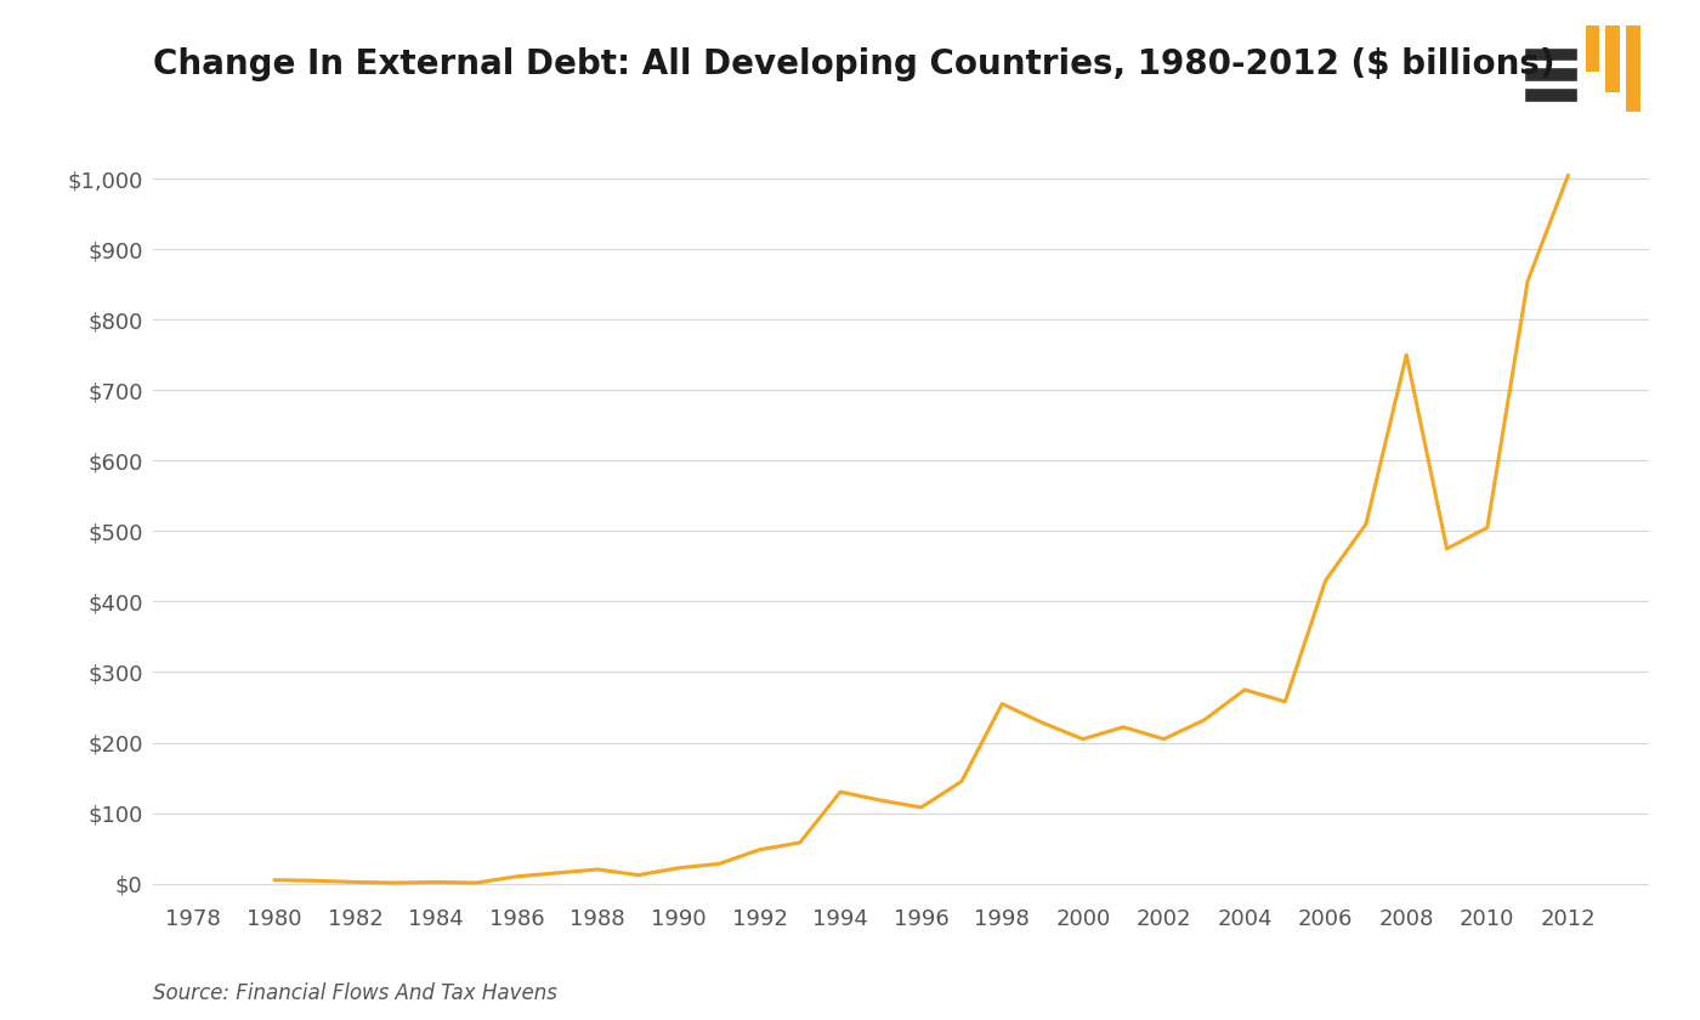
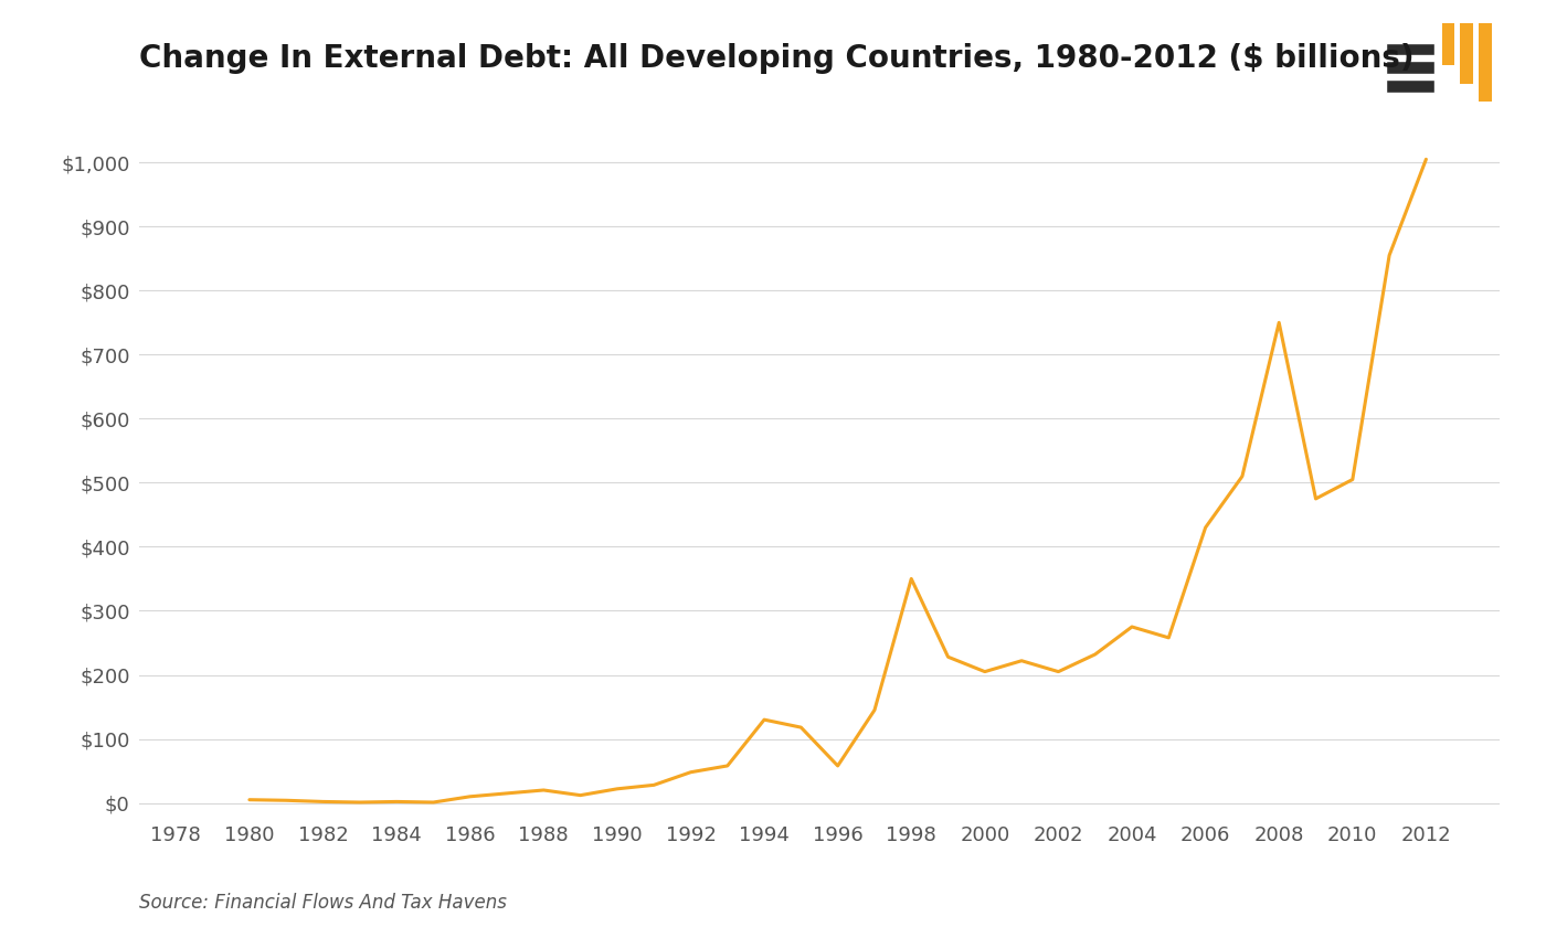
1996: $108 -> $58
1998: $255 -> $350
